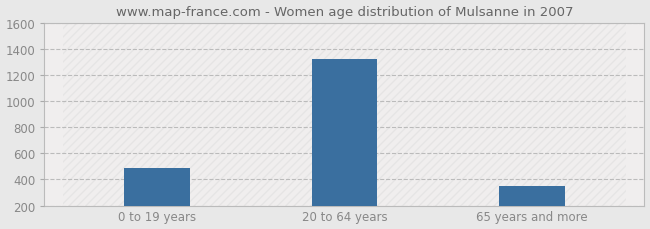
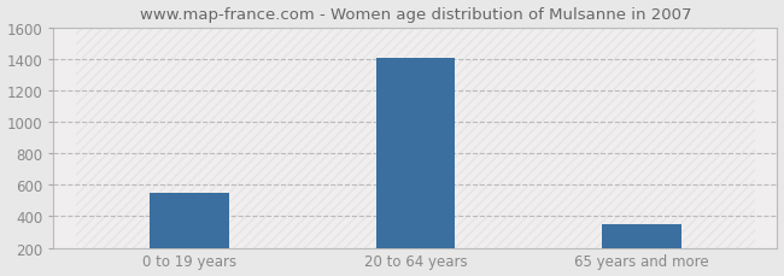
0 to 19 years: 490 -> 550
20 to 64 years: 1320 -> 1410
